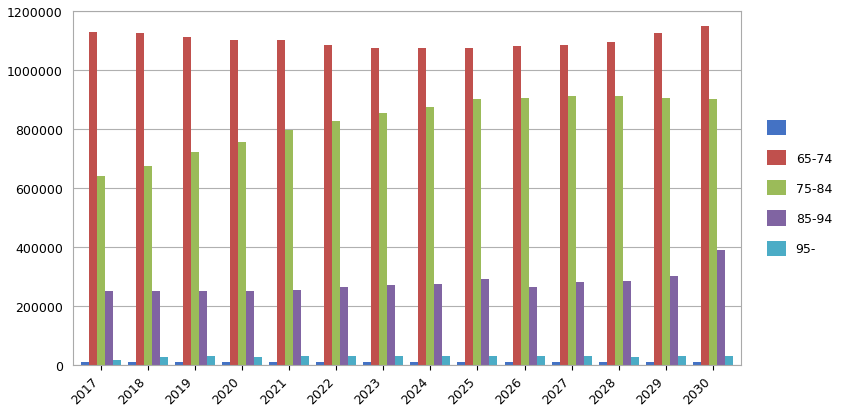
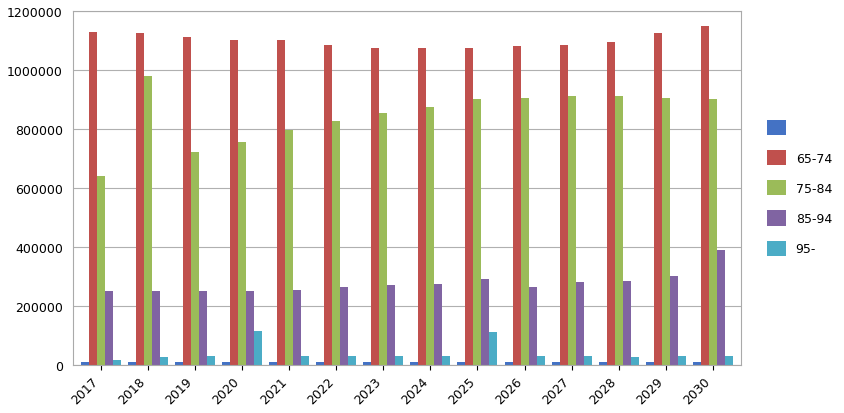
75-84/2018: 675000 -> 980000
95-/2020: 25000 -> 115000
95-/2025: 30000 -> 110000
